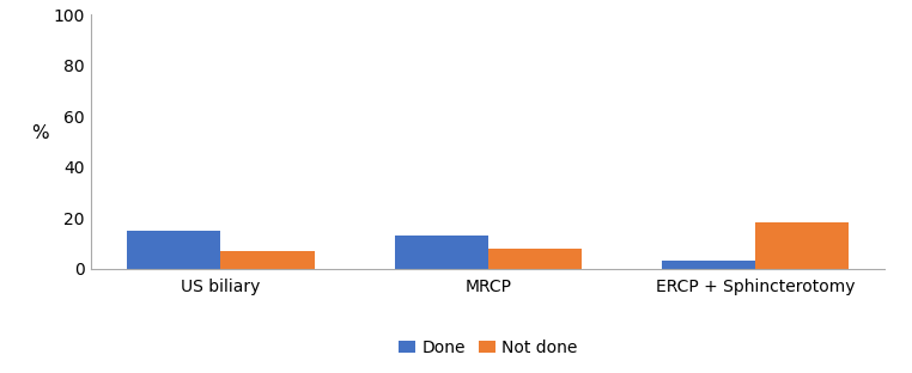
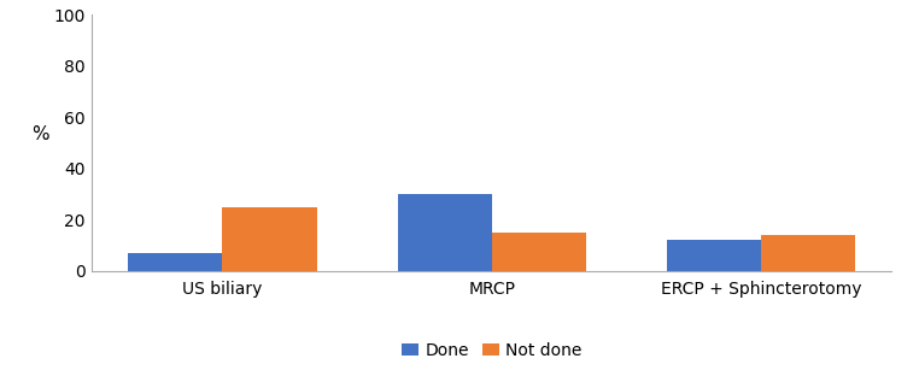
Done/US biliary: 15 -> 7
Not done/US biliary: 7 -> 25
Done/MRCP: 13 -> 30
Not done/MRCP: 8 -> 15
Done/ERCP + Sphincterotomy: 3 -> 12
Not done/ERCP + Sphincterotomy: 18 -> 14
